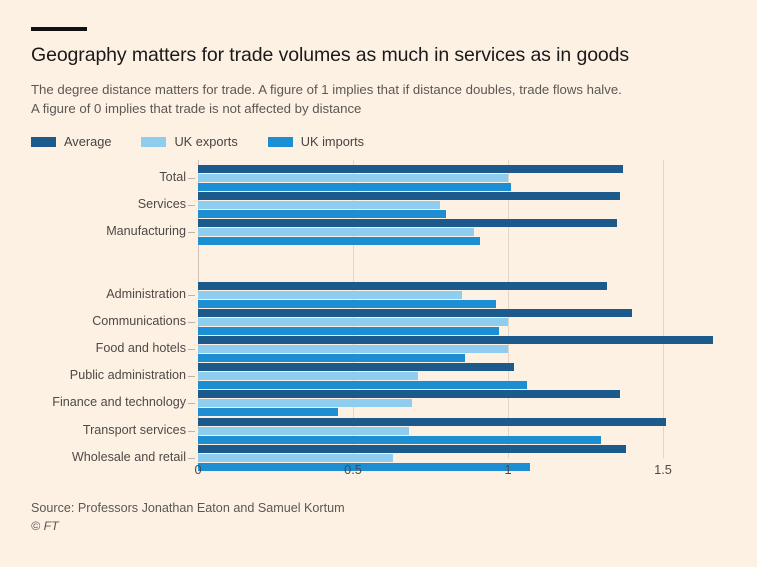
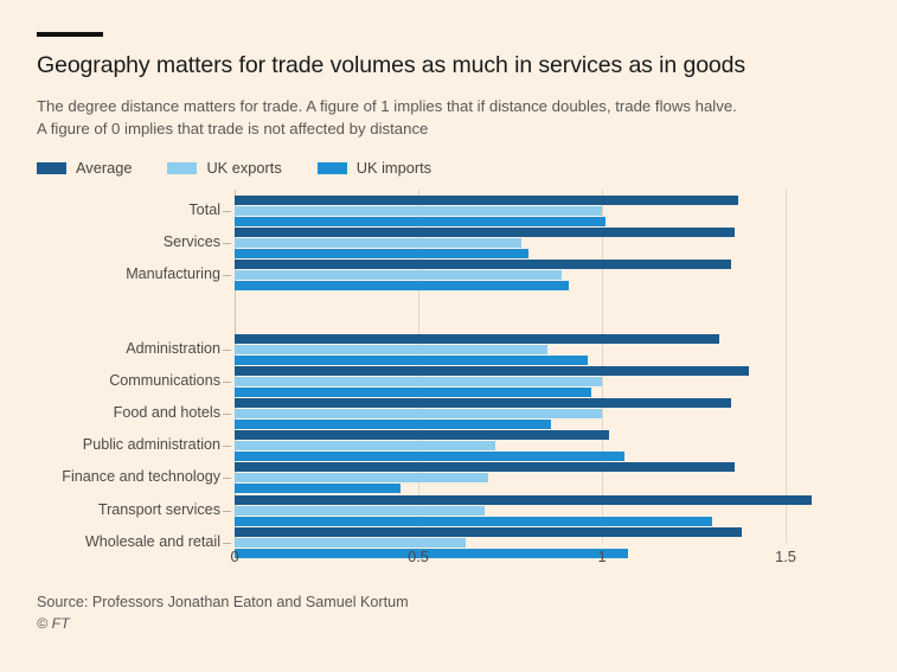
Average/Food and hotels: 1.66 -> 1.35
Average/Transport services: 1.51 -> 1.57
